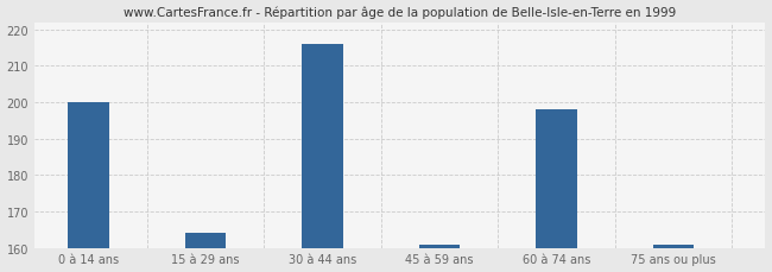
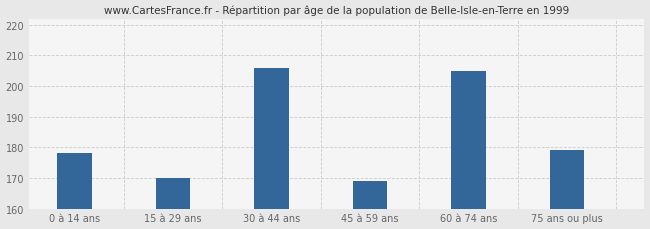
0 à 14 ans: 200 -> 178
15 à 29 ans: 164 -> 170
30 à 44 ans: 216 -> 206
45 à 59 ans: 161 -> 169
60 à 74 ans: 198 -> 205
75 ans ou plus: 161 -> 179
